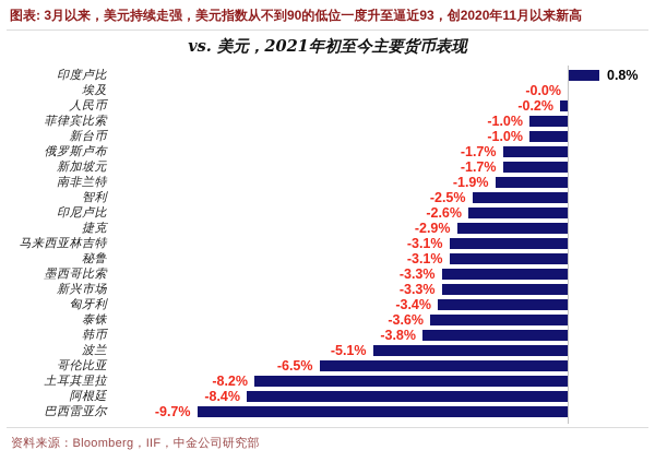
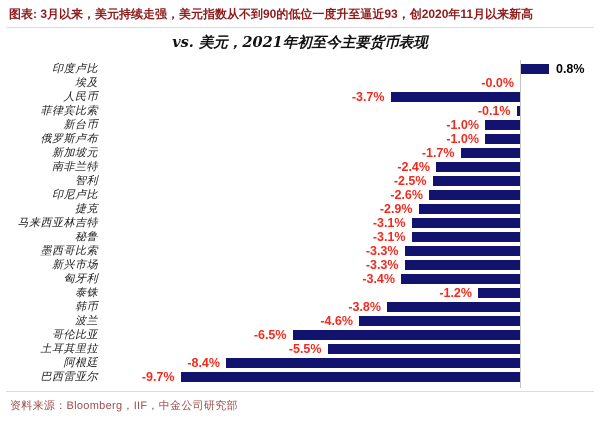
人民币: -0.2% -> -3.7%
菲律宾比索: -1.0% -> -0.1%
俄罗斯卢布: -1.7% -> -1.0%
南非兰特: -1.9% -> -2.4%
泰铢: -3.6% -> -1.2%
波兰: -5.1% -> -4.6%
土耳其里拉: -8.2% -> -5.5%
